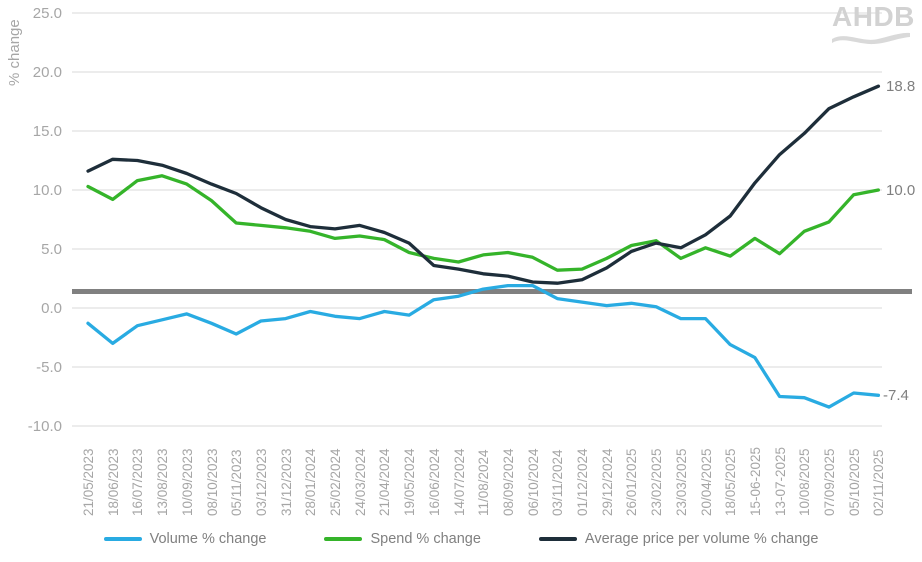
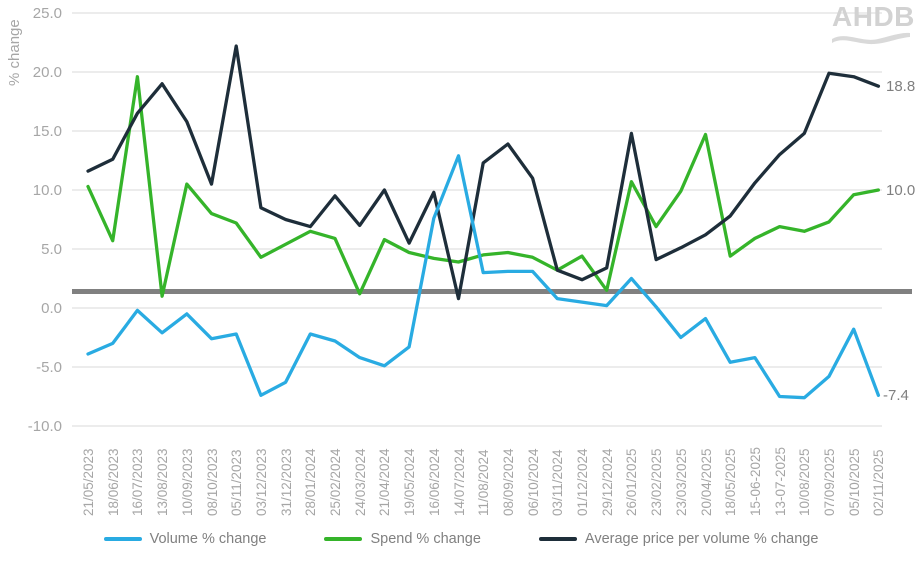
Volume % change/21/05/2023: -1.3 -> -3.9
Spend % change/18/06/2023: 9.2 -> 5.7
Volume % change/16/07/2023: -1.5 -> -0.2
Spend % change/16/07/2023: 10.8 -> 19.6
Average price per volume % change/16/07/2023: 12.5 -> 16.5
Volume % change/13/08/2023: -1.0 -> -2.1
Spend % change/13/08/2023: 11.2 -> 1.0
Average price per volume % change/13/08/2023: 12.1 -> 19.0
Average price per volume % change/10/09/2023: 11.4 -> 15.8
Volume % change/08/10/2023: -1.3 -> -2.6
Spend % change/08/10/2023: 9.1 -> 8.0
Average price per volume % change/05/11/2023: 9.7 -> 22.2
Volume % change/03/12/2023: -1.1 -> -7.4
Spend % change/03/12/2023: 7.0 -> 4.3
Volume % change/31/12/2023: -0.9 -> -6.3
Spend % change/31/12/2023: 6.8 -> 5.4
Volume % change/28/01/2024: -0.3 -> -2.2
Volume % change/25/02/2024: -0.7 -> -2.8
Average price per volume % change/25/02/2024: 6.7 -> 9.5
Volume % change/24/03/2024: -0.9 -> -4.2
Spend % change/24/03/2024: 6.1 -> 1.2
Volume % change/21/04/2024: -0.3 -> -4.9
Average price per volume % change/21/04/2024: 6.4 -> 10.0
Volume % change/19/05/2024: -0.6 -> -3.3
Volume % change/16/06/2024: 0.7 -> 7.6
Average price per volume % change/16/06/2024: 3.6 -> 9.8
Volume % change/14/07/2024: 1.0 -> 12.9
Average price per volume % change/14/07/2024: 3.3 -> 0.8
Volume % change/11/08/2024: 1.6 -> 3.0
Average price per volume % change/11/08/2024: 2.9 -> 12.3
Volume % change/08/09/2024: 1.9 -> 3.1
Average price per volume % change/08/09/2024: 2.7 -> 13.9
Volume % change/06/10/2024: 1.9 -> 3.1
Average price per volume % change/06/10/2024: 2.2 -> 11.0
Average price per volume % change/03/11/2024: 2.1 -> 3.2
Spend % change/01/12/2024: 3.3 -> 4.4
Spend % change/29/12/2024: 4.2 -> 1.5
Volume % change/26/01/2025: 0.4 -> 2.5
Spend % change/26/01/2025: 5.3 -> 10.7
Average price per volume % change/26/01/2025: 4.8 -> 14.8
Spend % change/23/02/2025: 5.7 -> 6.9
Average price per volume % change/23/02/2025: 5.5 -> 4.1
Volume % change/23/03/2025: -0.9 -> -2.5
Spend % change/23/03/2025: 4.2 -> 9.9
Spend % change/20/04/2025: 5.1 -> 14.7
Volume % change/18/05/2025: -3.1 -> -4.6
Spend % change/13-07-2025: 4.6 -> 6.9
Volume % change/07/09/2025: -8.4 -> -5.8
Average price per volume % change/07/09/2025: 16.9 -> 19.9
Volume % change/05/10/2025: -7.2 -> -1.8
Average price per volume % change/05/10/2025: 17.9 -> 19.6
